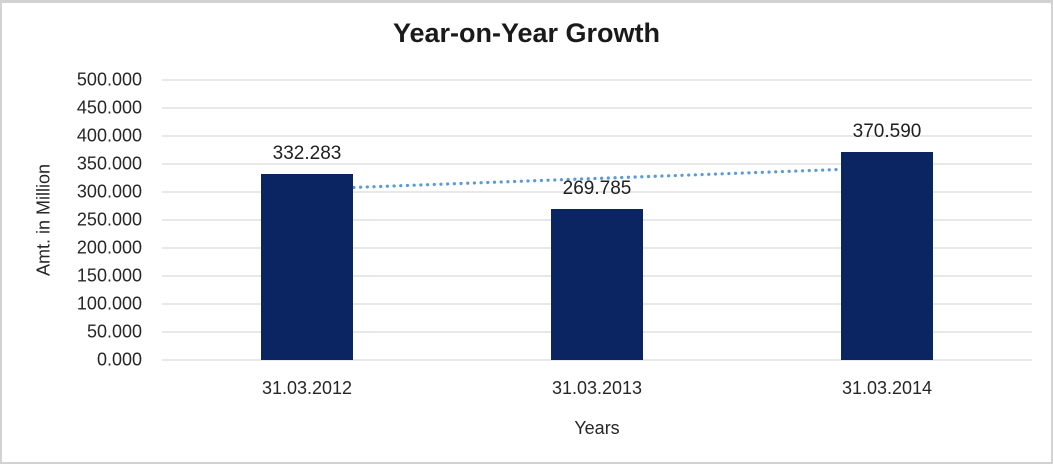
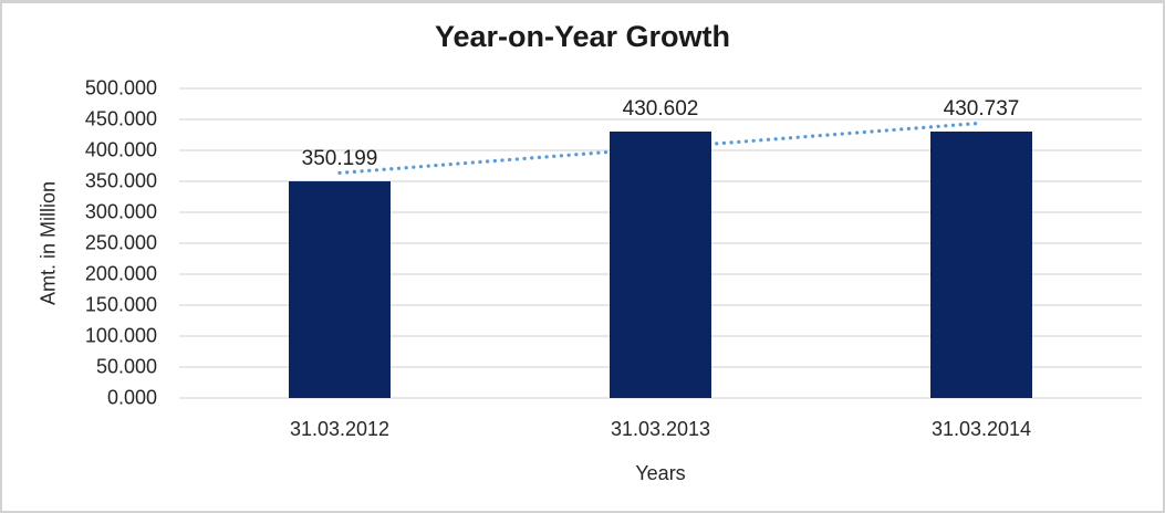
31.03.2012: 332.283 -> 350.199
31.03.2013: 269.785 -> 430.602
31.03.2014: 370.590 -> 430.737
